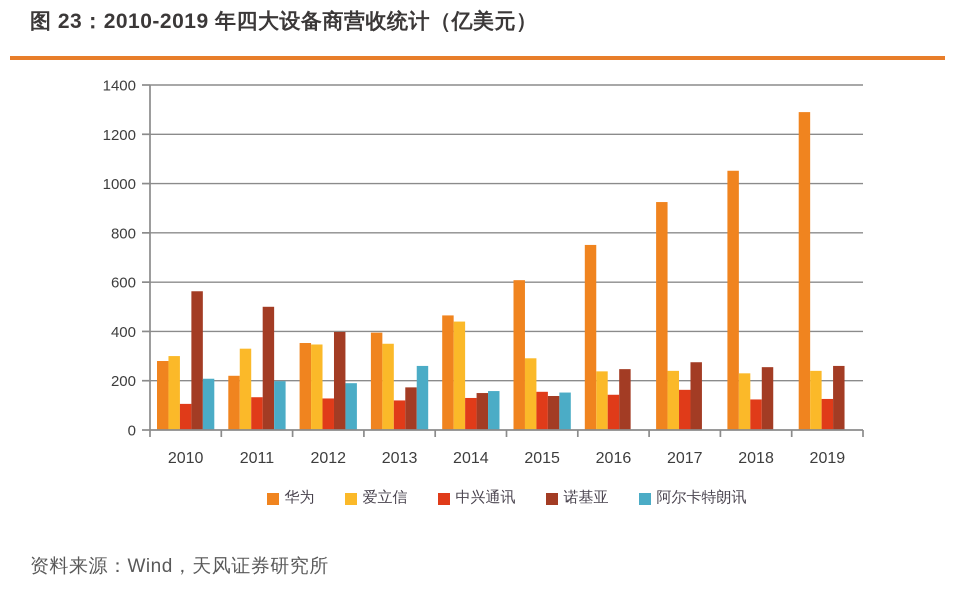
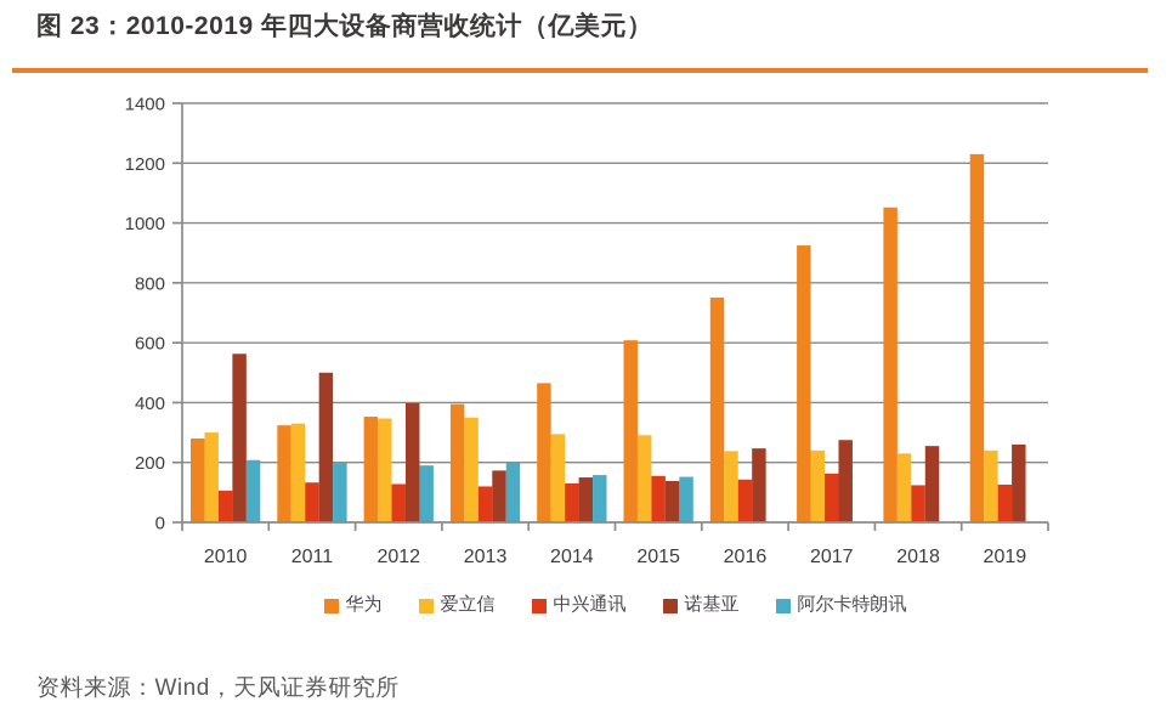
华为/2011: 220 -> 320
阿尔卡特朗讯/2013: 260 -> 200
爱立信/2014: 440 -> 300
华为/2019: 1290 -> 1230
